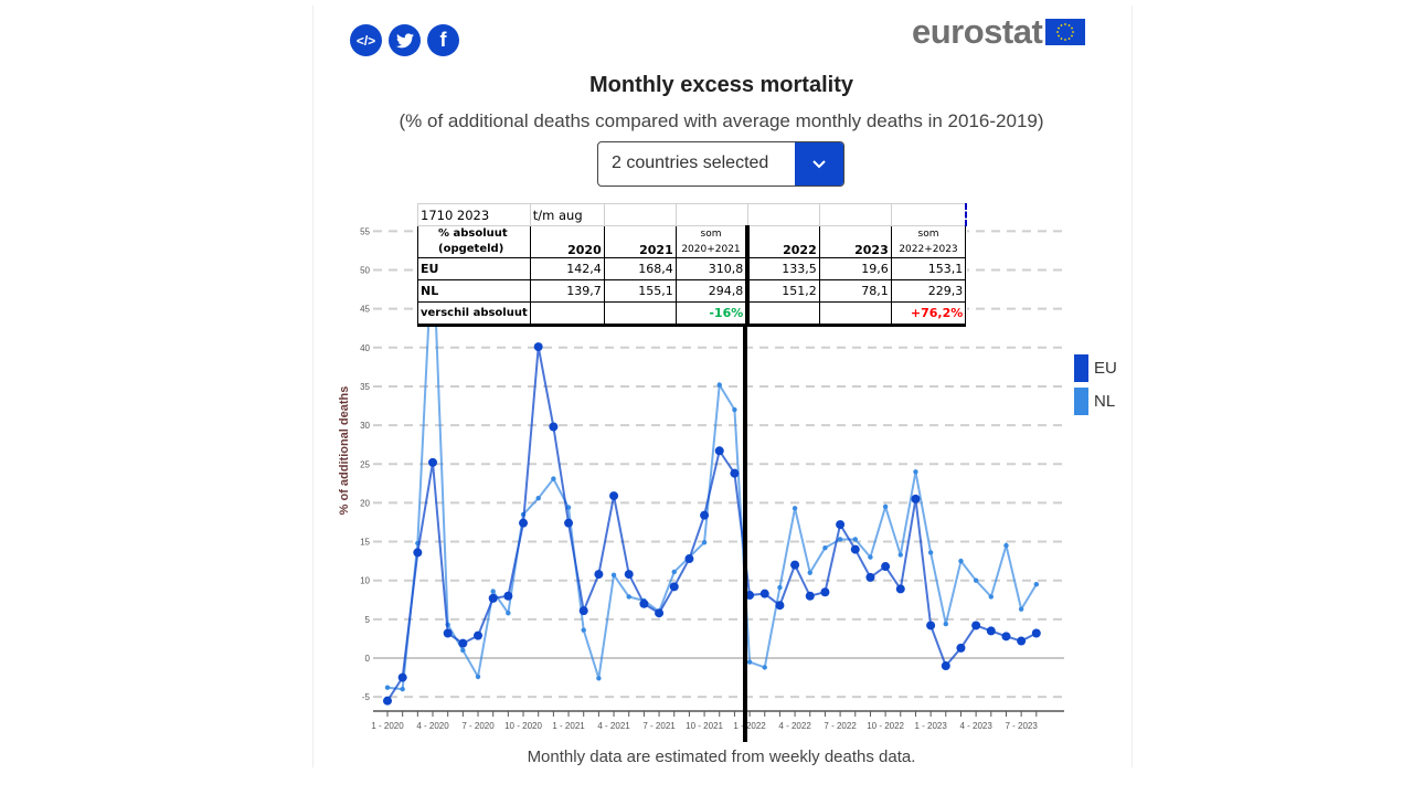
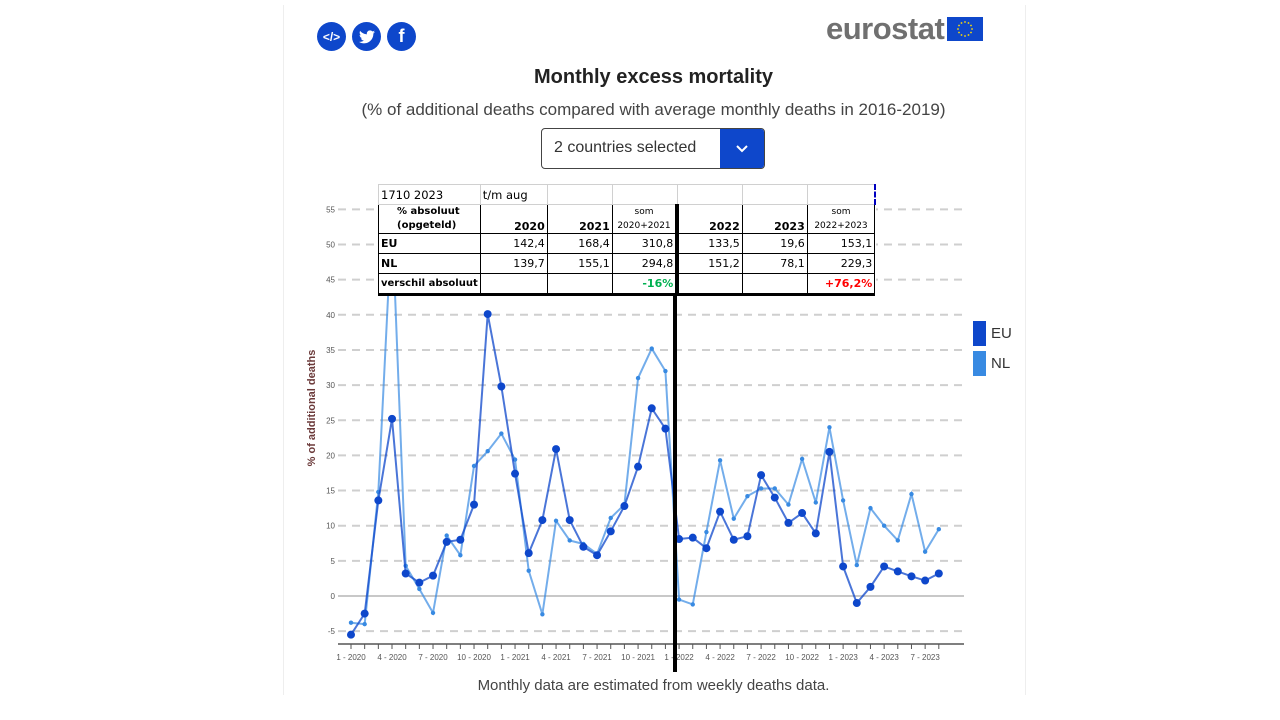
EU/10-2020: 17 -> 13
NL/10-2021: 15 -> 31
